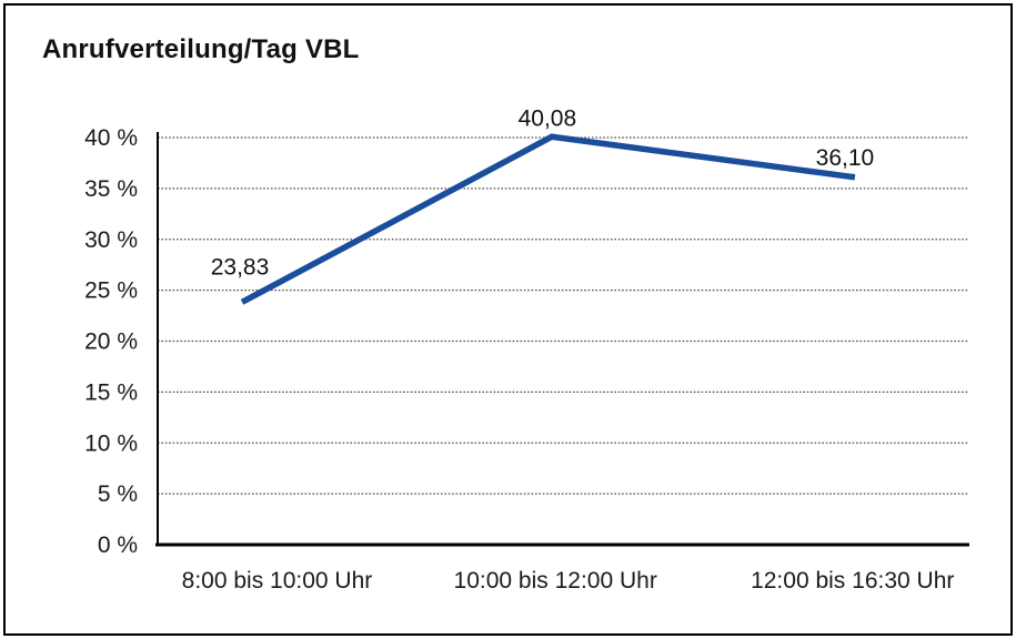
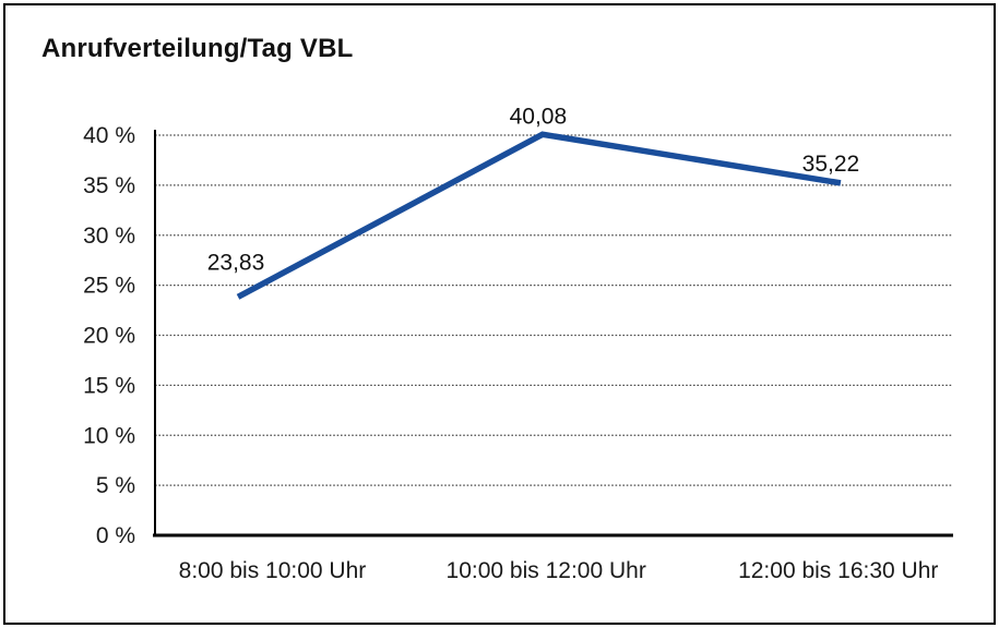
12:00 bis 16:30 Uhr: 36,10 -> 35,22
